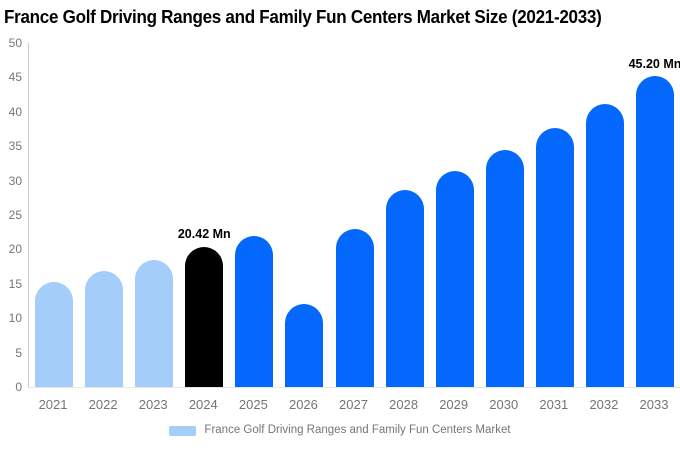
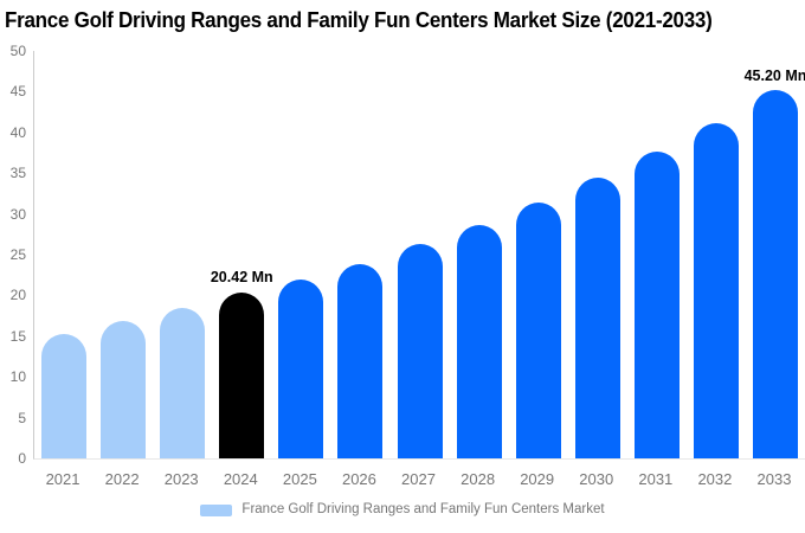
2026: 12 -> 24
2027: 23 -> 26
